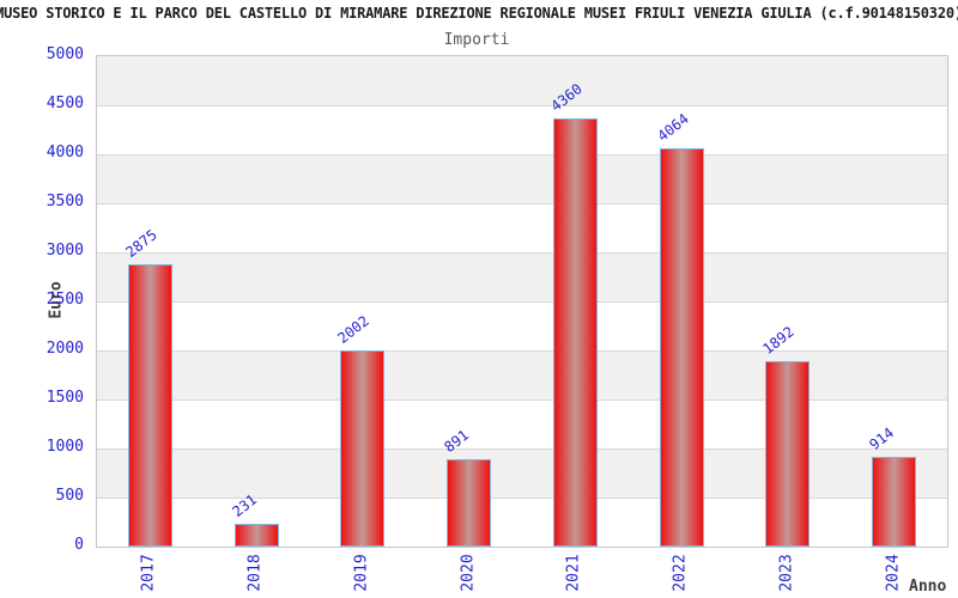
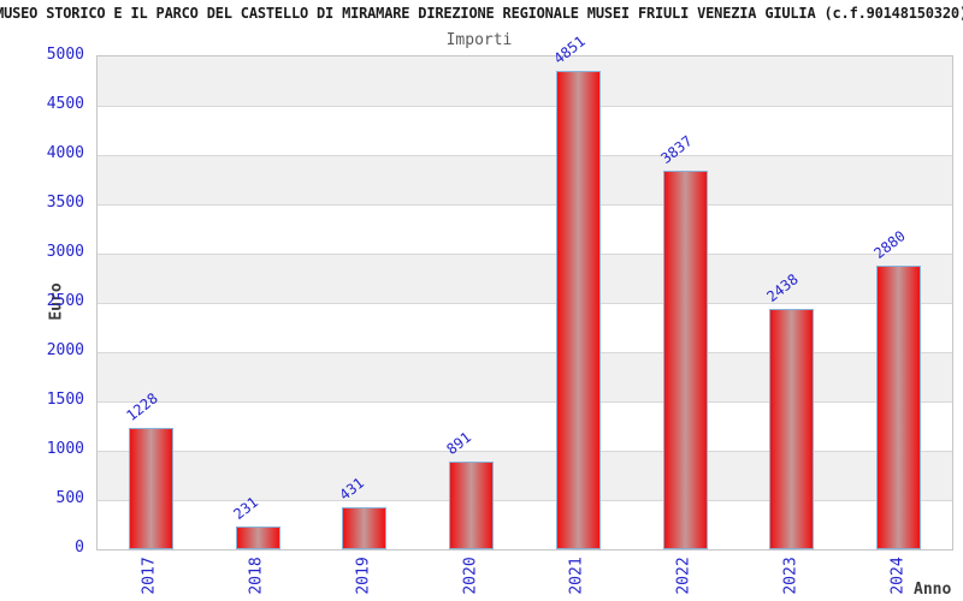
2017: 2875 -> 1228
2019: 2002 -> 431
2021: 4360 -> 4851
2022: 4064 -> 3837
2023: 1892 -> 2438
2024: 914 -> 2880
